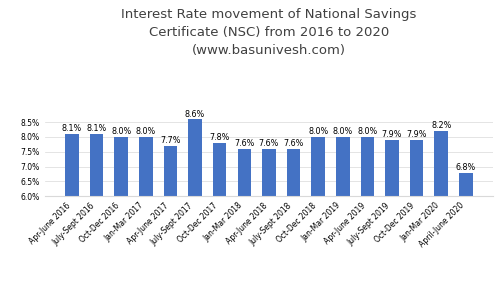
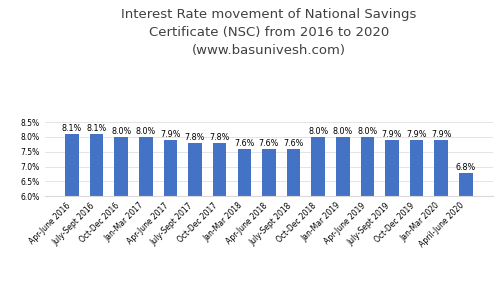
Apr-June 2017: 7.7% -> 7.9%
July-Sept 2017: 8.6% -> 7.8%
Jan-Mar 2020: 8.2% -> 7.9%
